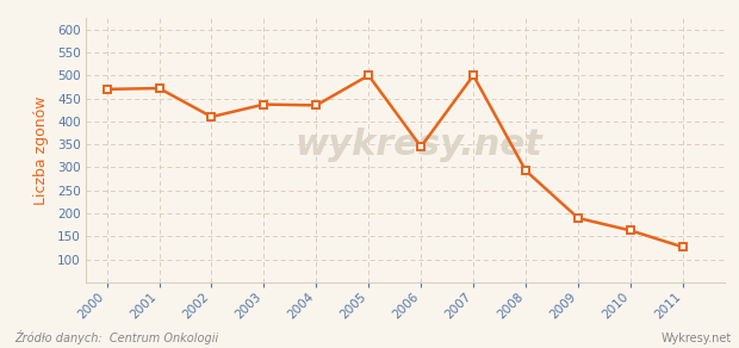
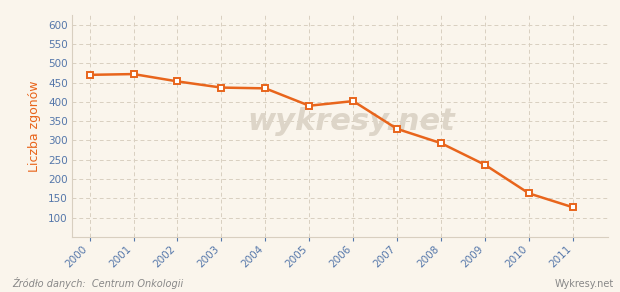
2002: 410 -> 453
2005: 500 -> 390
2006: 345 -> 402
2007: 500 -> 330
2009: 190 -> 237
